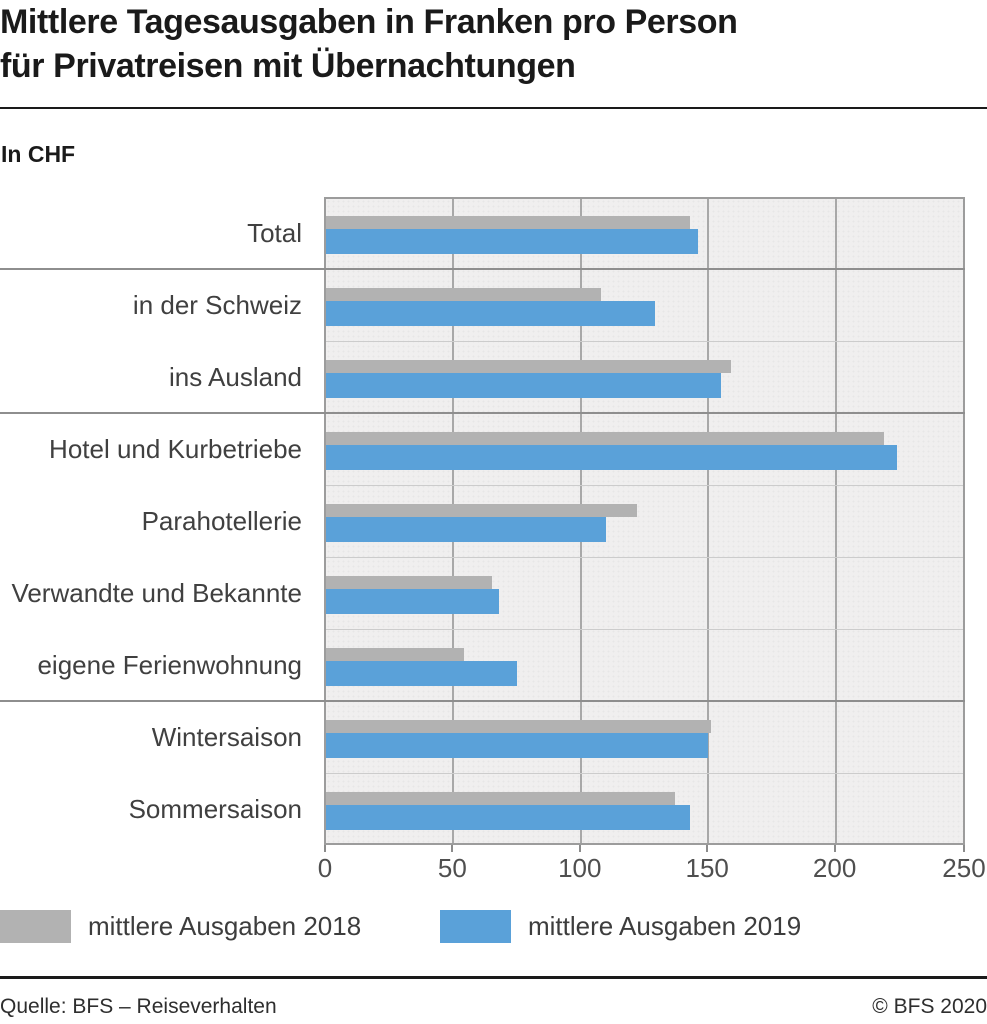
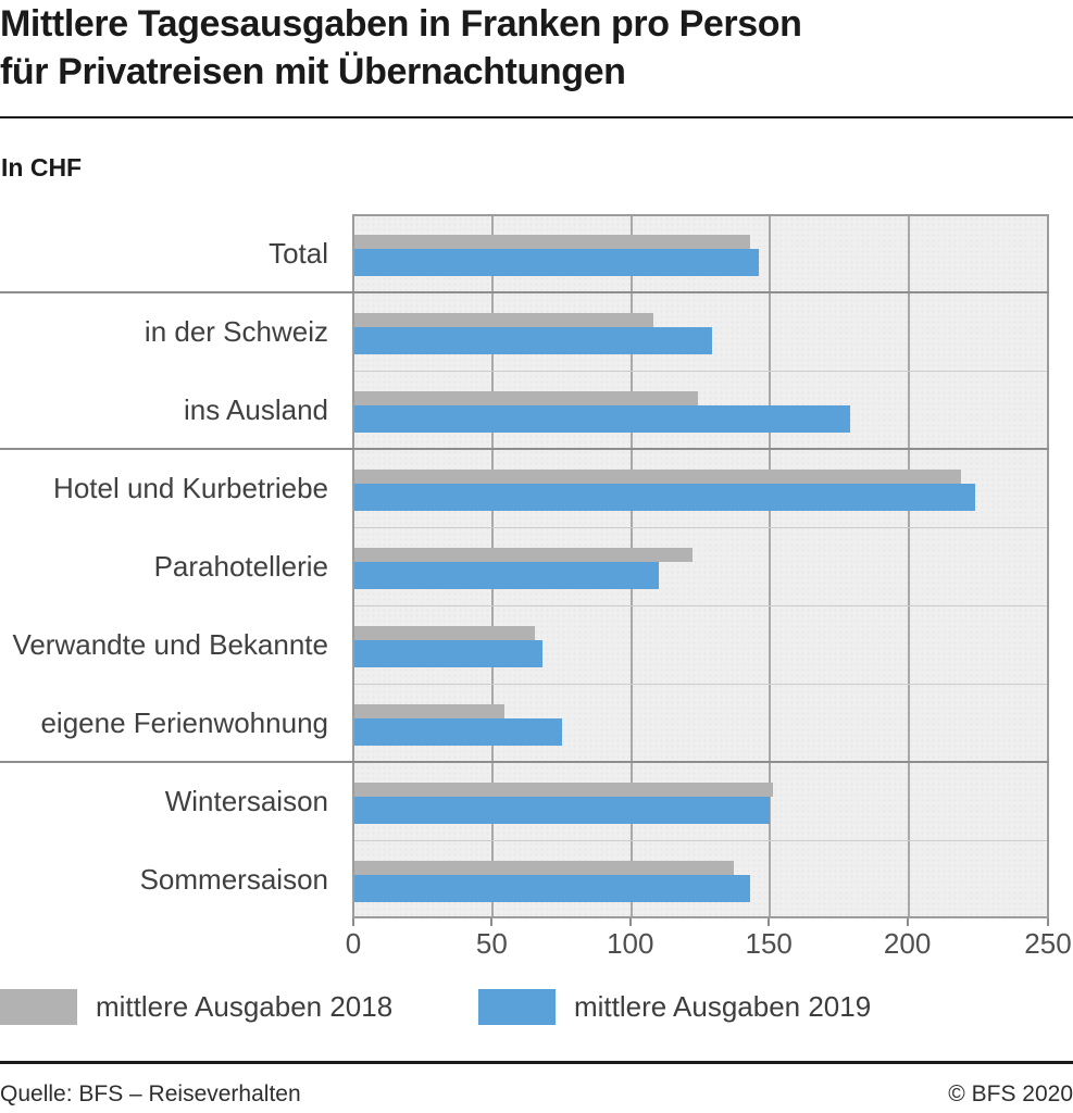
mittlere Ausgaben 2018/ins Ausland: 159 -> 124
mittlere Ausgaben 2019/ins Ausland: 155 -> 179
